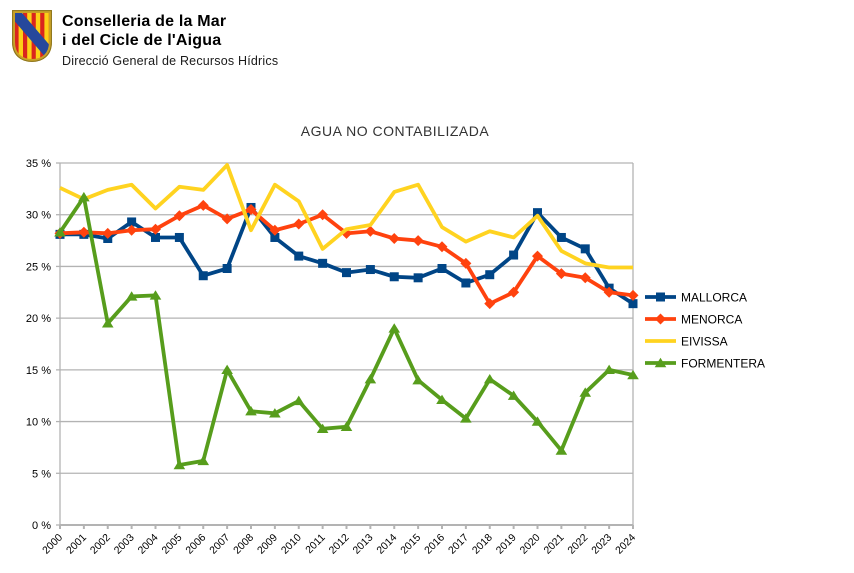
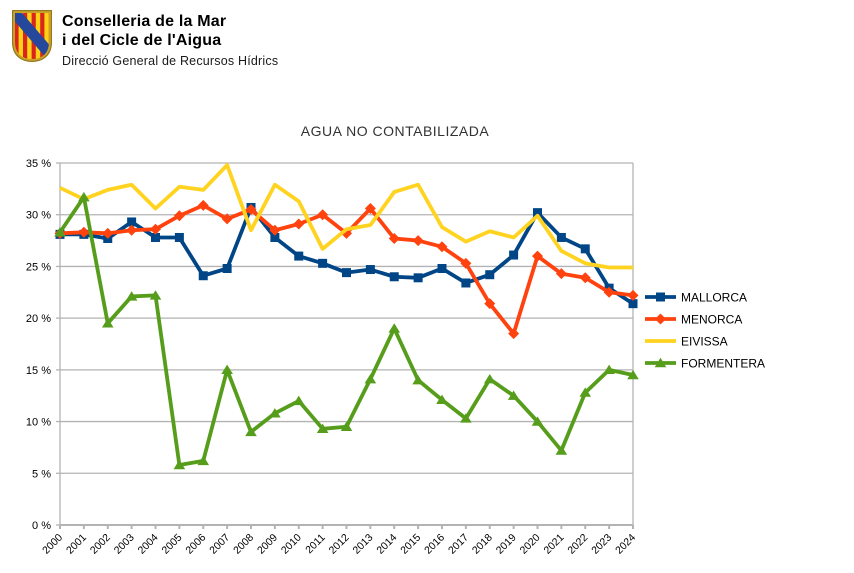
FORMENTERA/2008: 11.0% -> 9.0%
MENORCA/2013: 28.4% -> 30.6%
MENORCA/2019: 22.5% -> 18.5%
